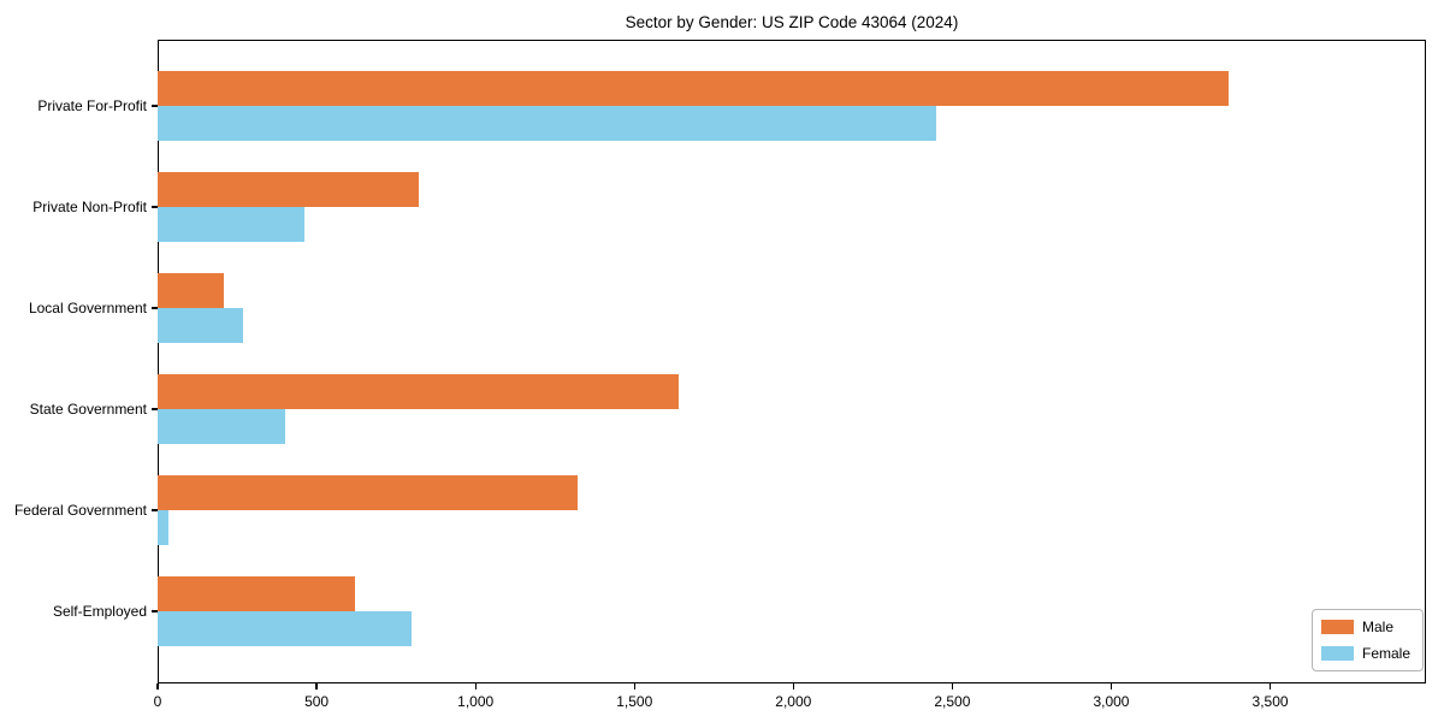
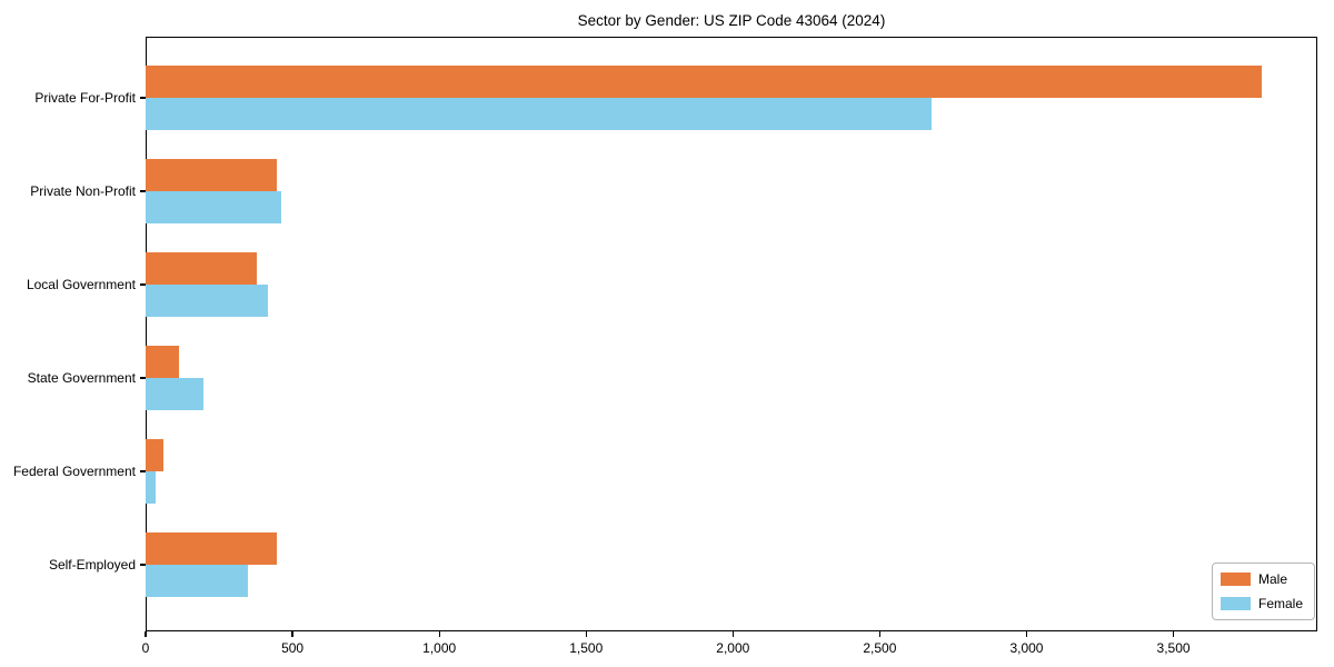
Male/Private For-Profit: 3370 -> 3800
Female/Private For-Profit: 2450 -> 2680
Male/Private Non-Profit: 820 -> 440
Male/Local Government: 210 -> 380
Female/Local Government: 270 -> 420
Male/State Government: 1640 -> 120
Female/State Government: 400 -> 200
Male/Federal Government: 1320 -> 60
Male/Self-Employed: 620 -> 440
Female/Self-Employed: 800 -> 350
